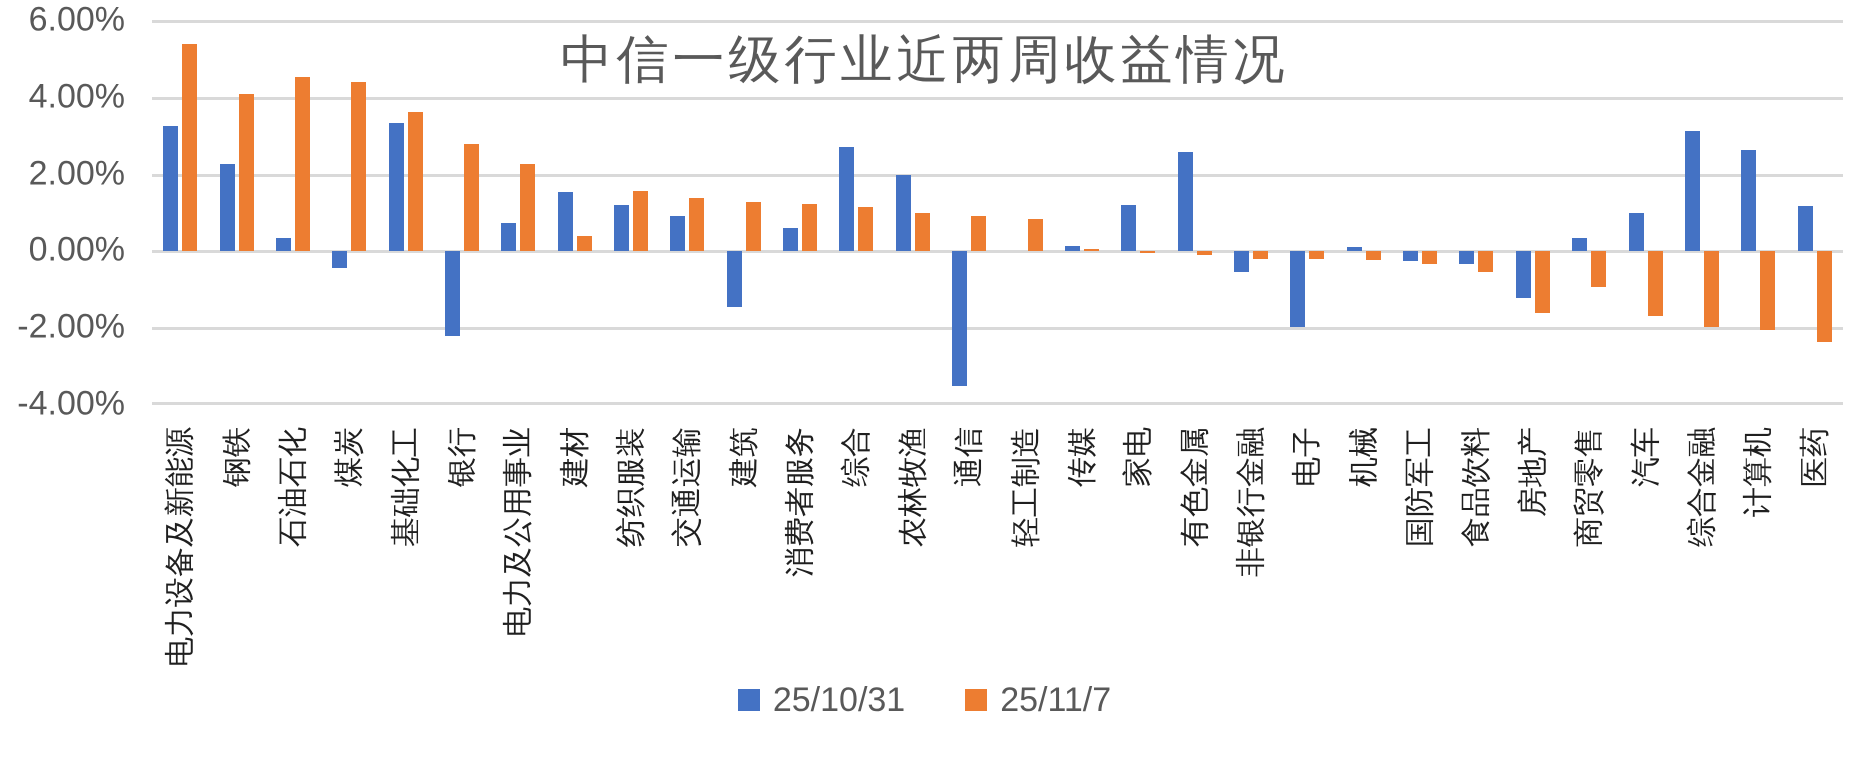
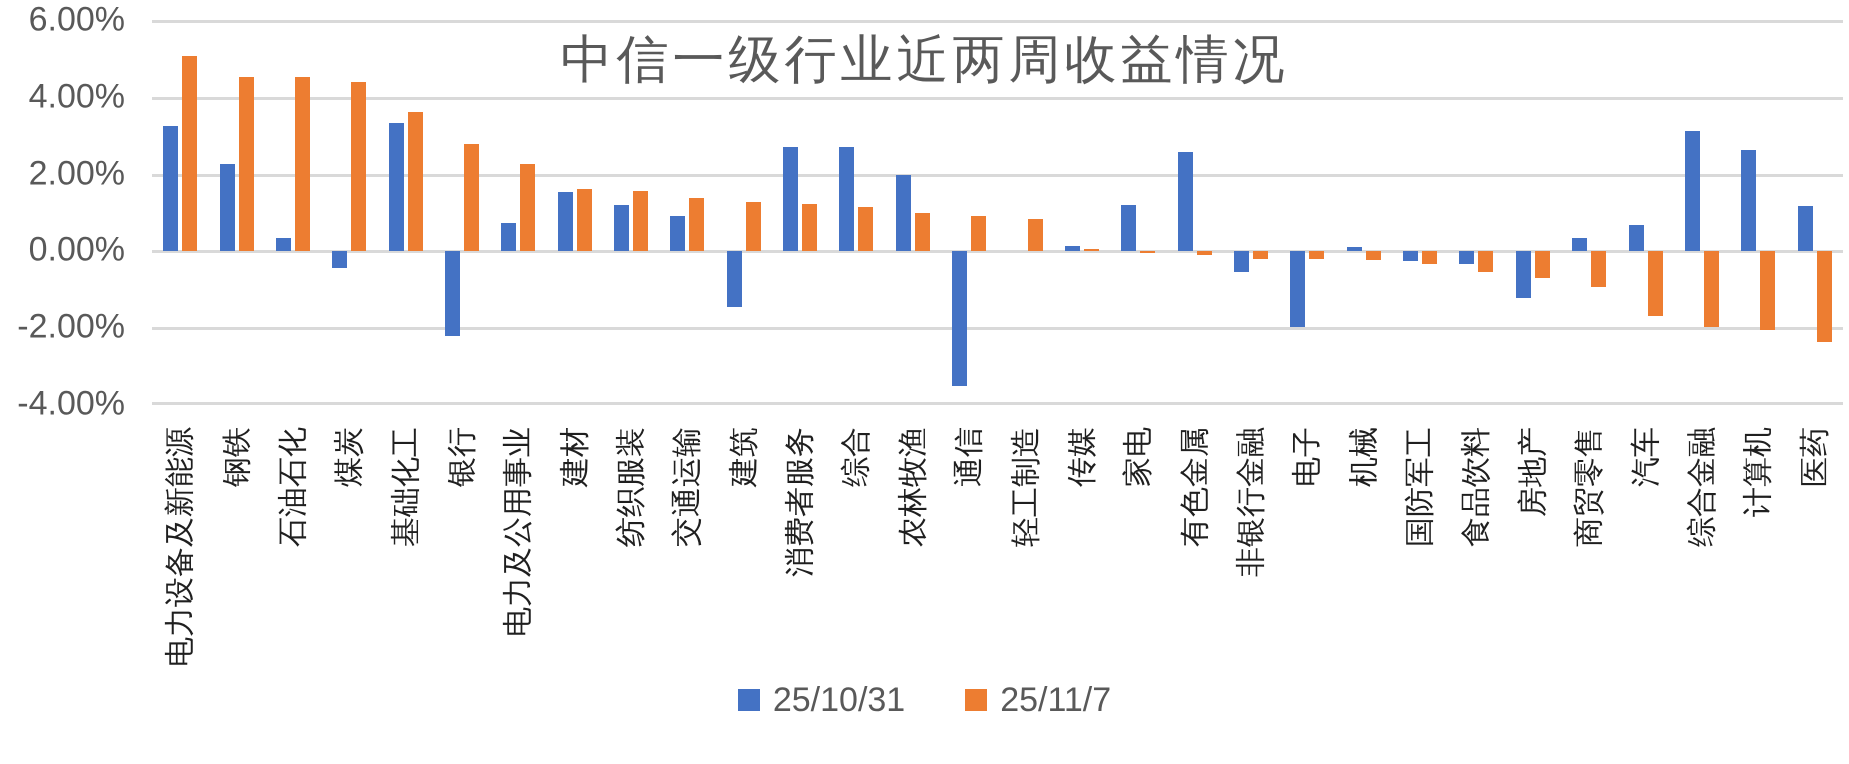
25/11/7/电力设备及新能源: 5.4% -> 5.1%
25/11/7/钢铁: 4.1% -> 4.5%
25/11/7/建材: 0.4% -> 1.6%
25/10/31/消费者服务: 0.6% -> 2.7%
25/11/7/房地产: -1.6% -> -0.7%
25/10/31/汽车: 1.0% -> 0.7%
